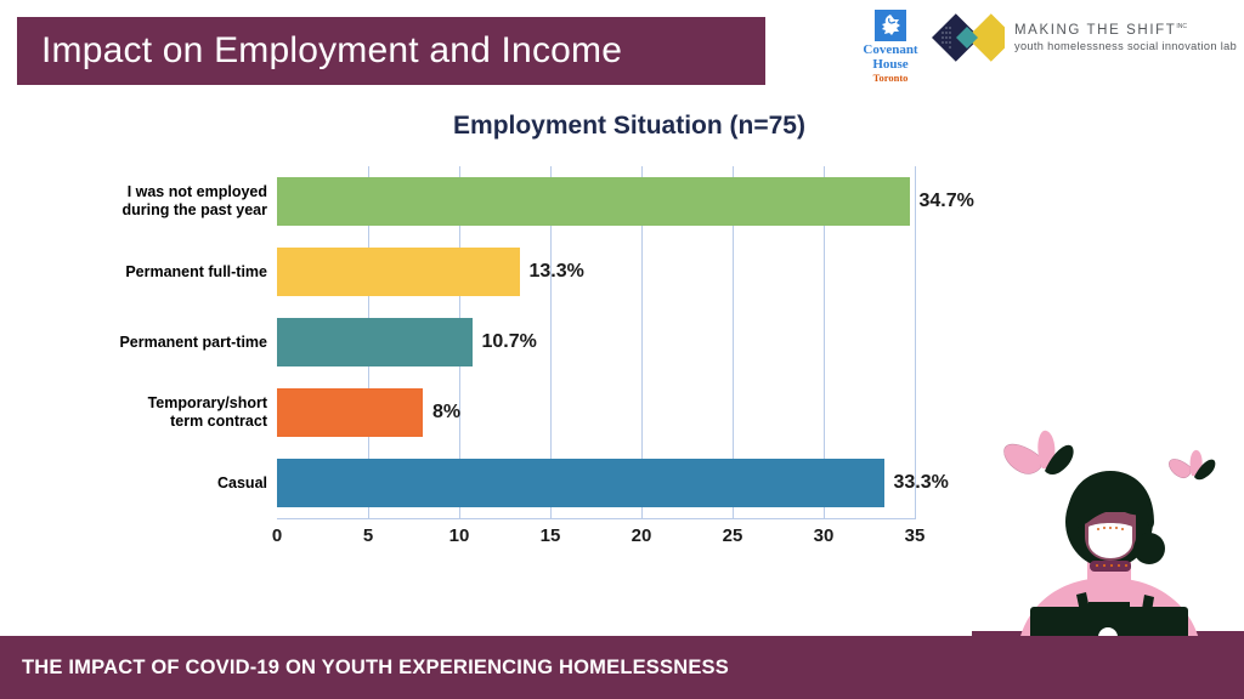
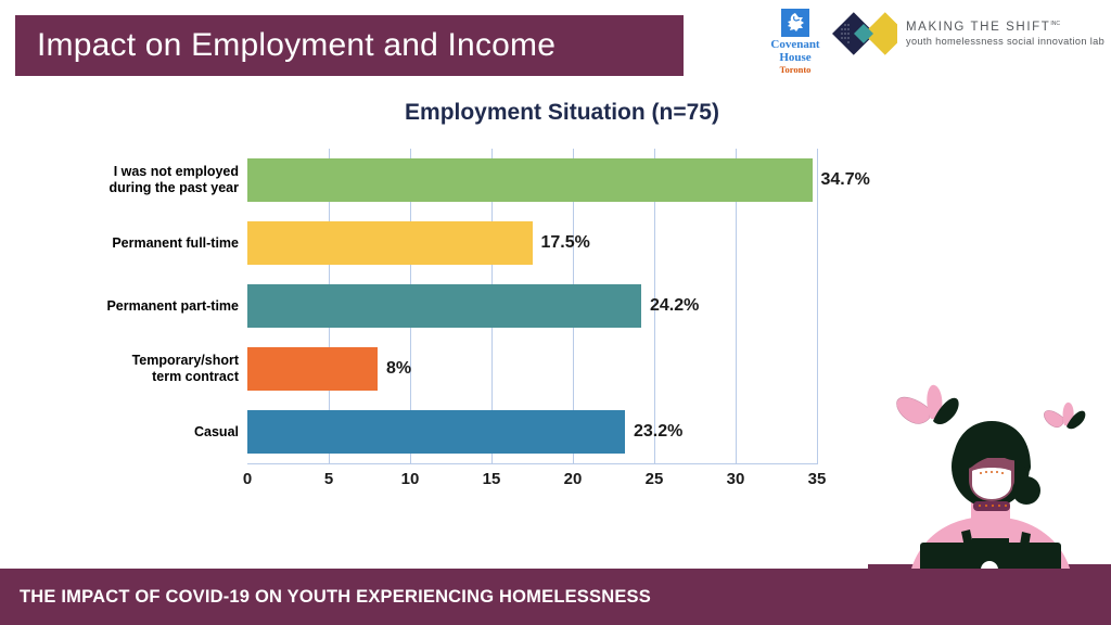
Permanent full-time: 13.3% -> 17.5%
Permanent part-time: 10.7% -> 24.2%
Casual: 33.3% -> 23.2%
